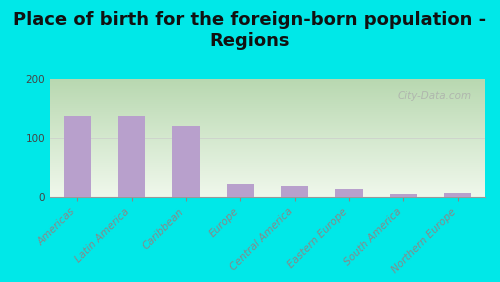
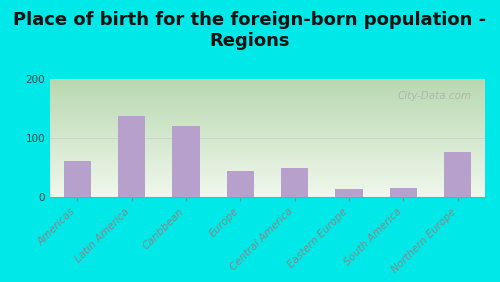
Americas: 138 -> 62
Europe: 22 -> 44
Central America: 20 -> 50
South America: 5 -> 16
Northern Europe: 8 -> 76
